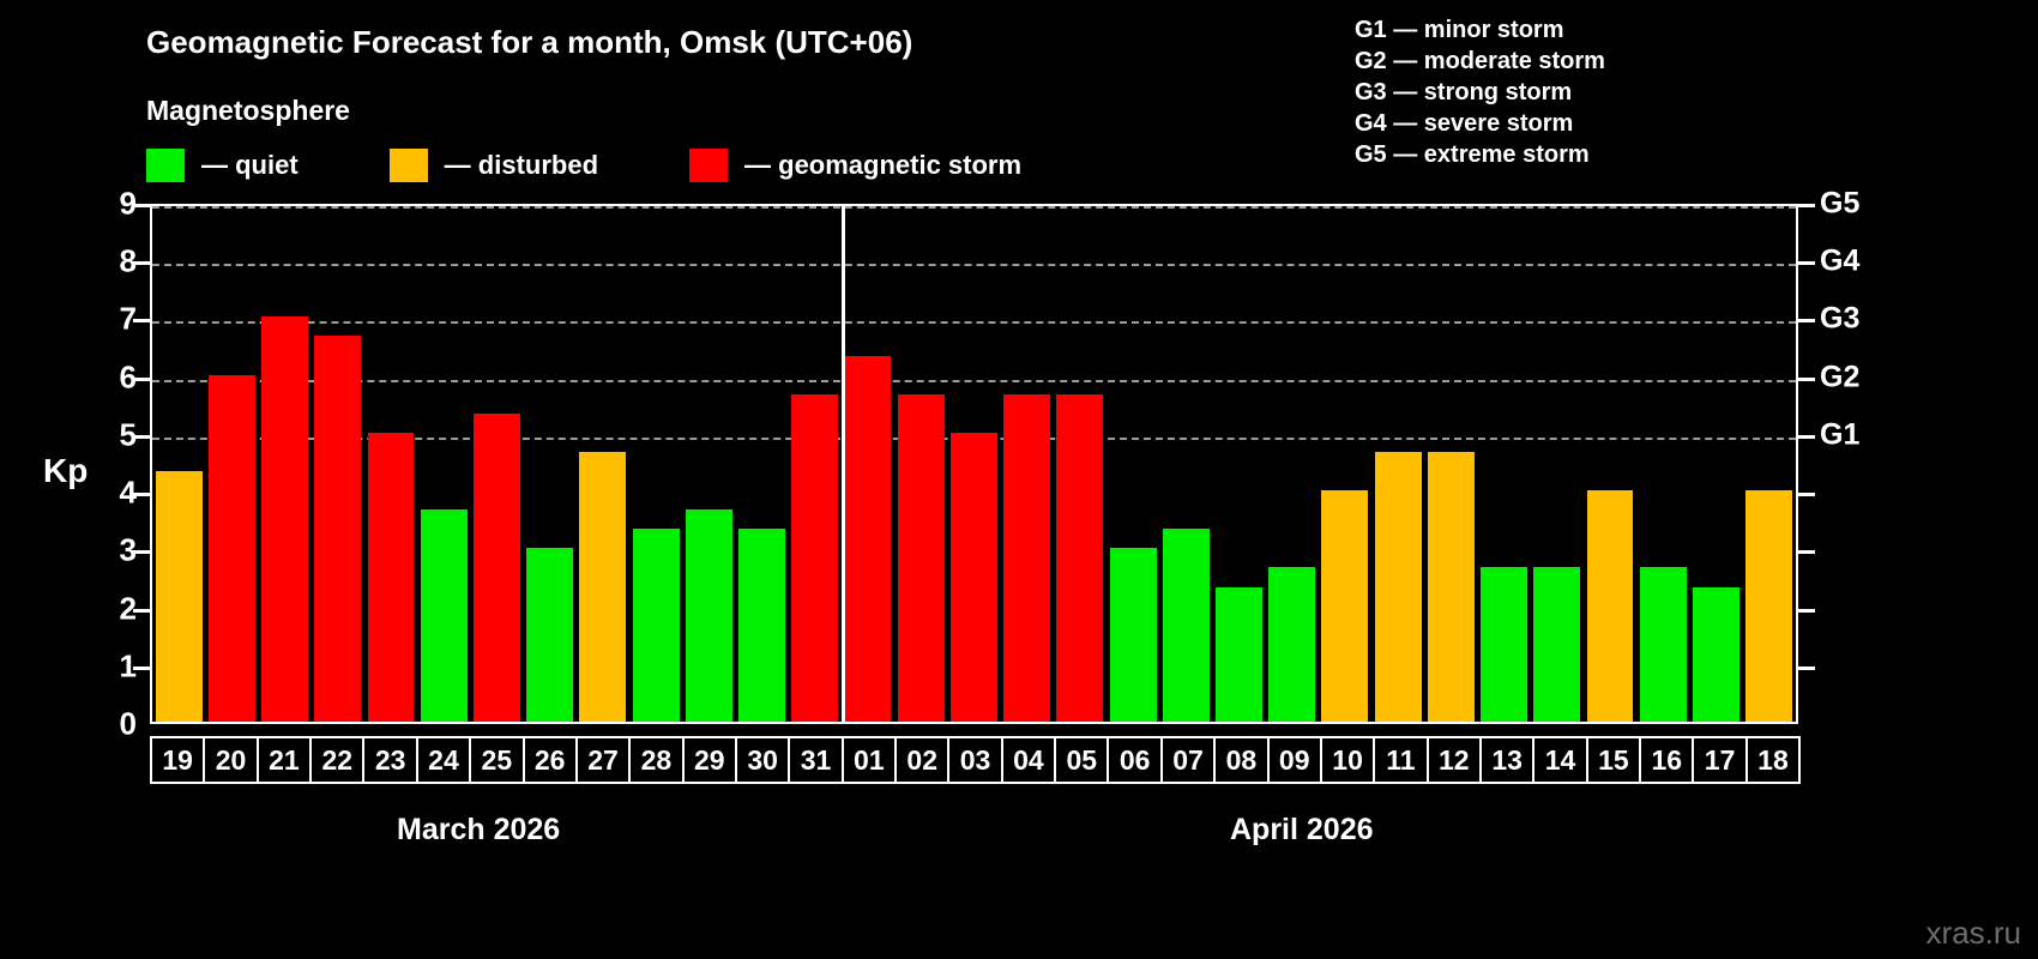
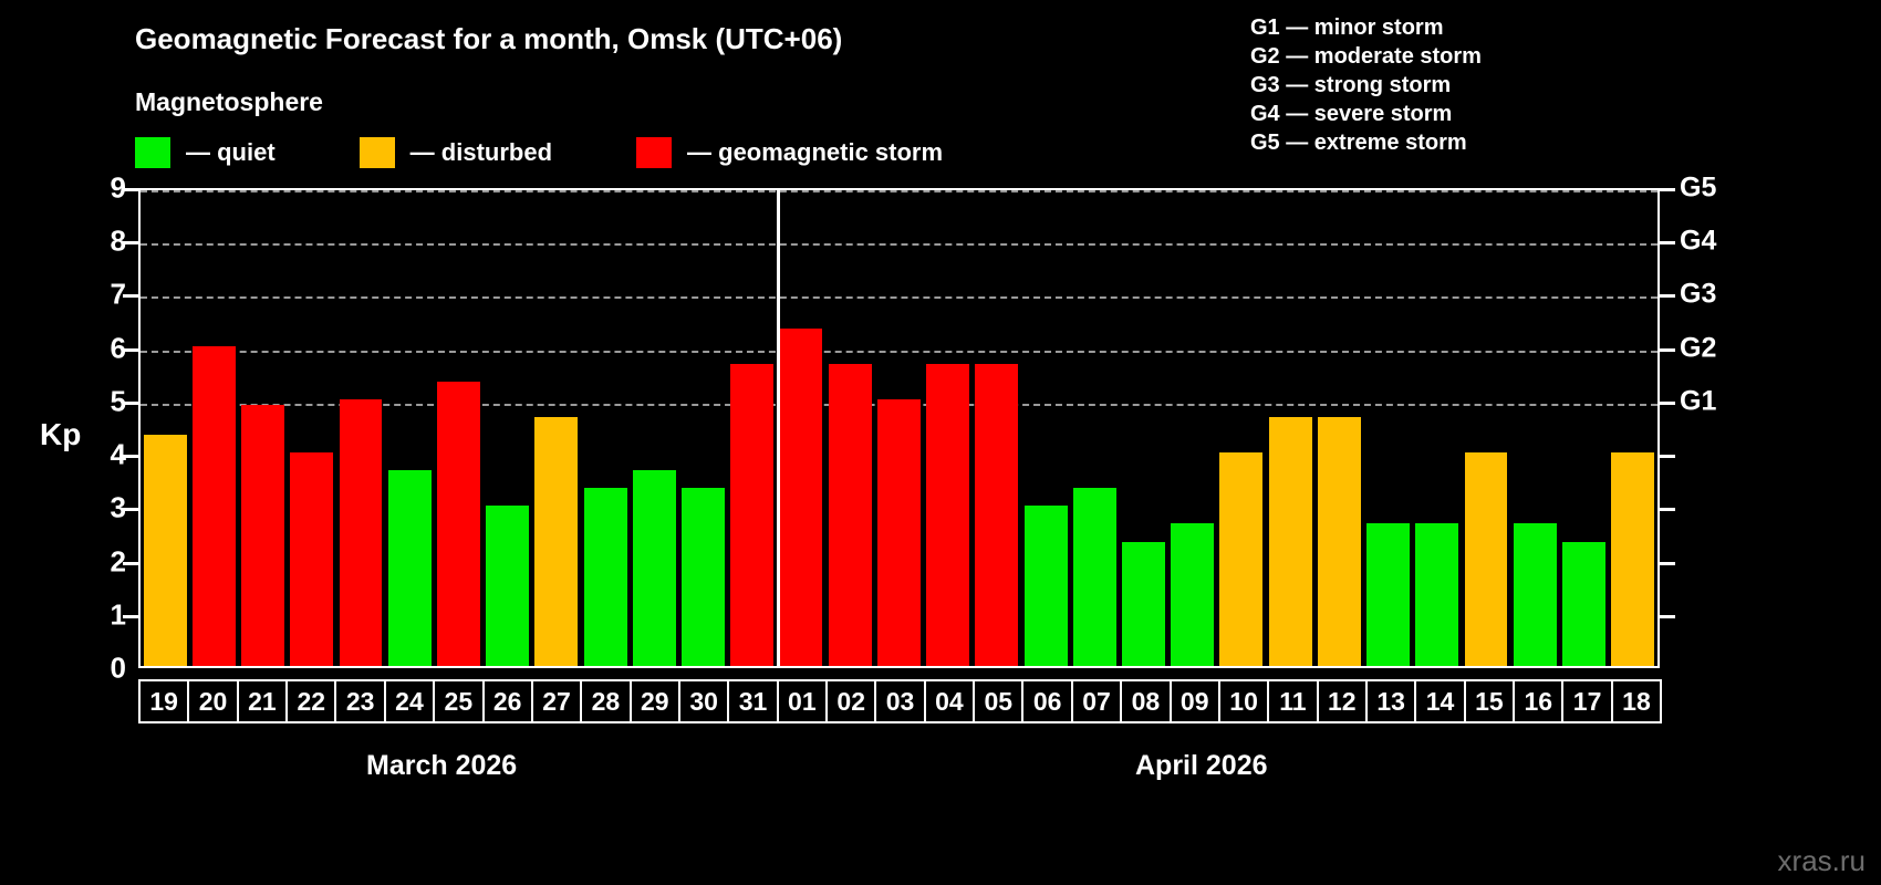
21: 7.0 -> 4.9
22: 6.7 -> 4.0
